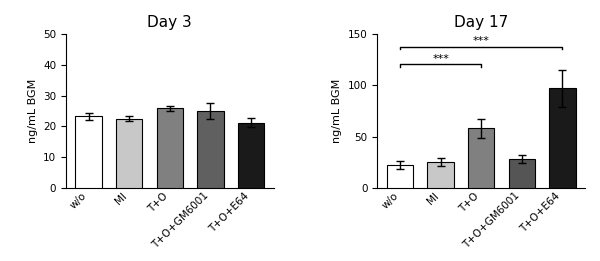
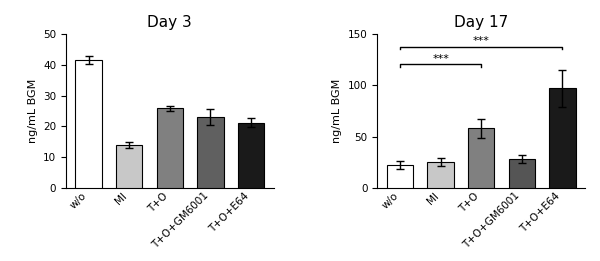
Day 3/w/o: 23.2 -> 41.5
Day 3/MI: 22.5 -> 14.0
Day 3/T+O+GM6001: 25.0 -> 23.0
